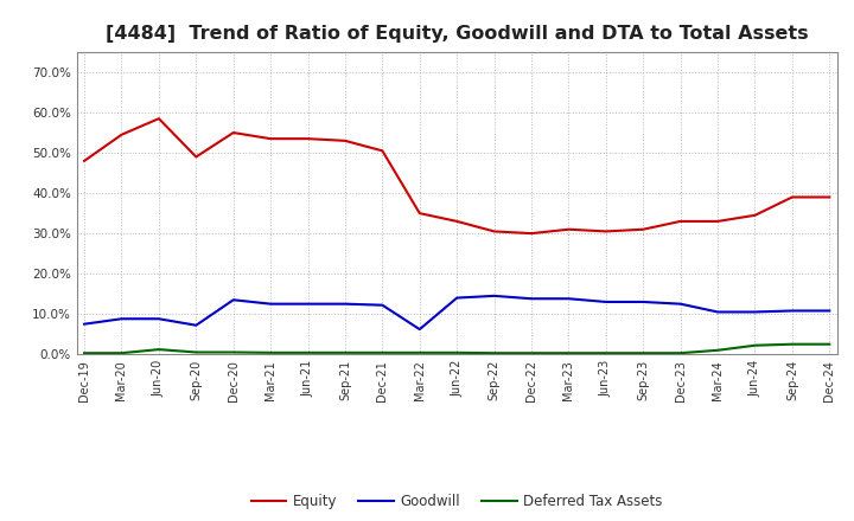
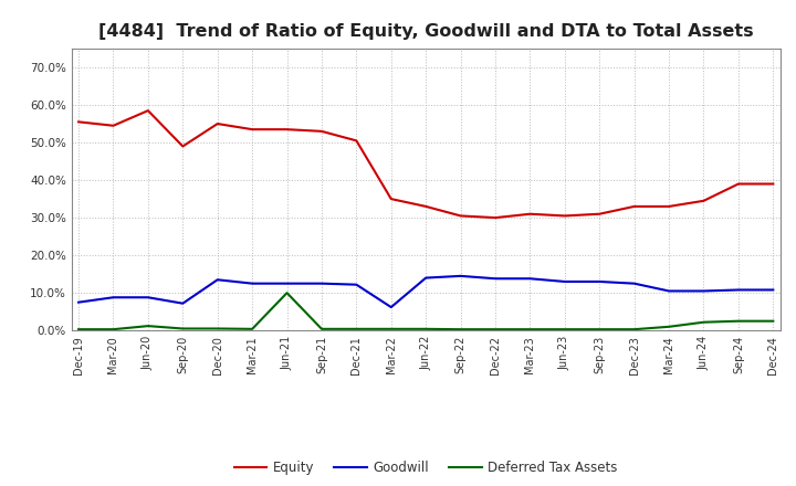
Equity/Dec-19: 48.0% -> 55.5%
Deferred Tax Assets/Jun-21: 0.4% -> 10.0%
